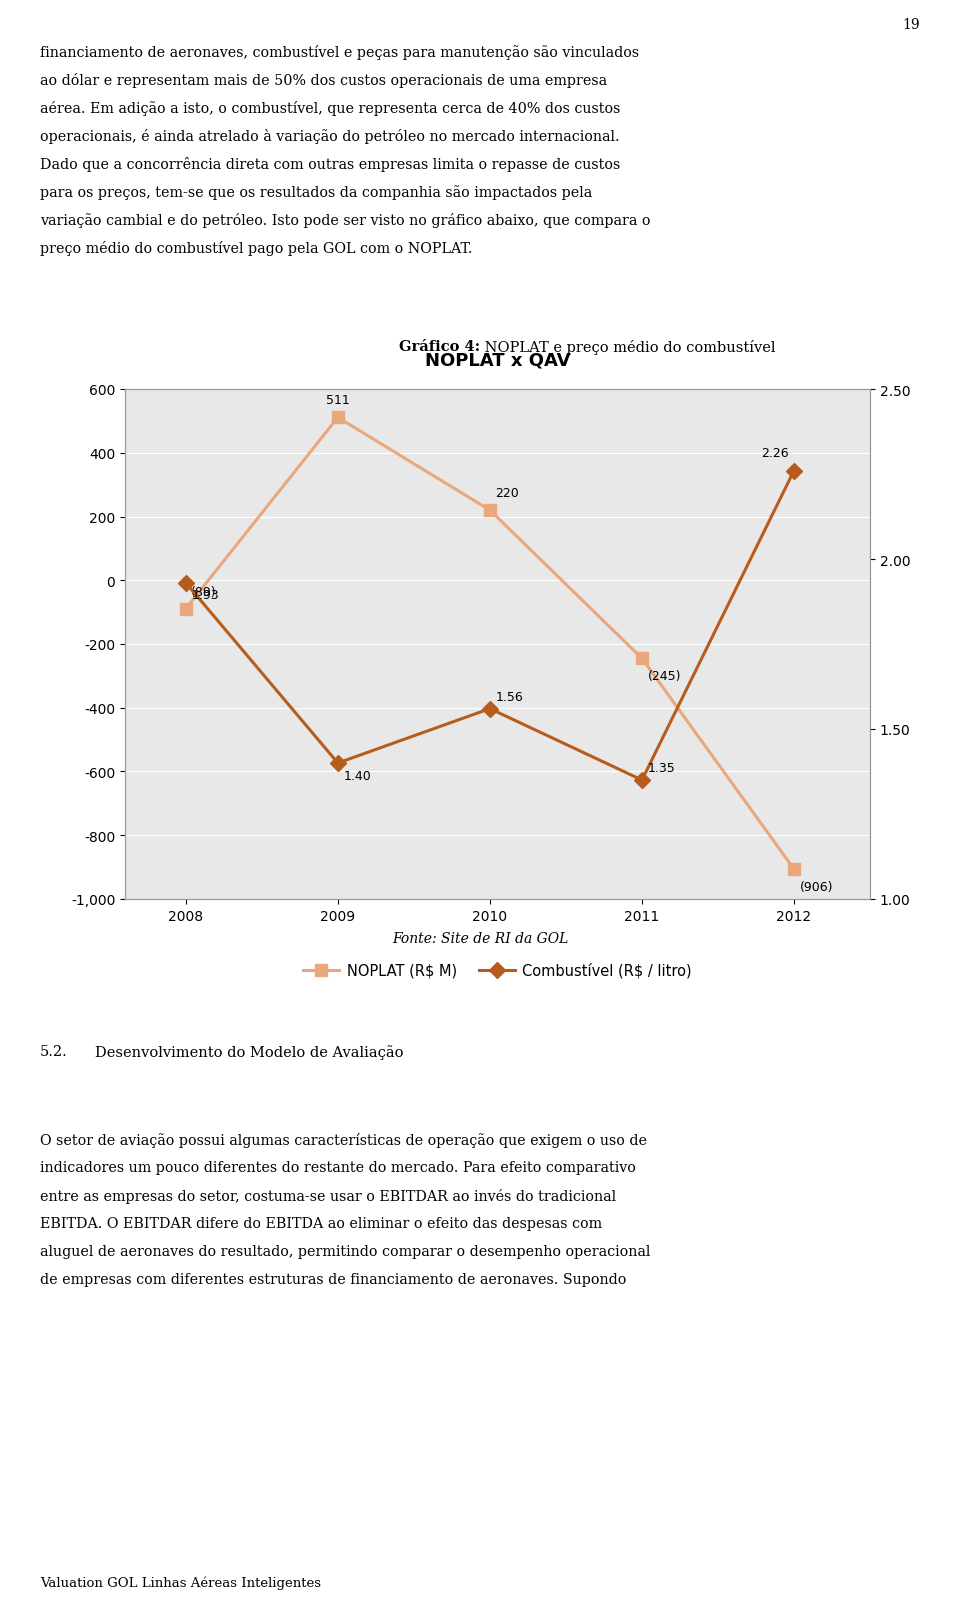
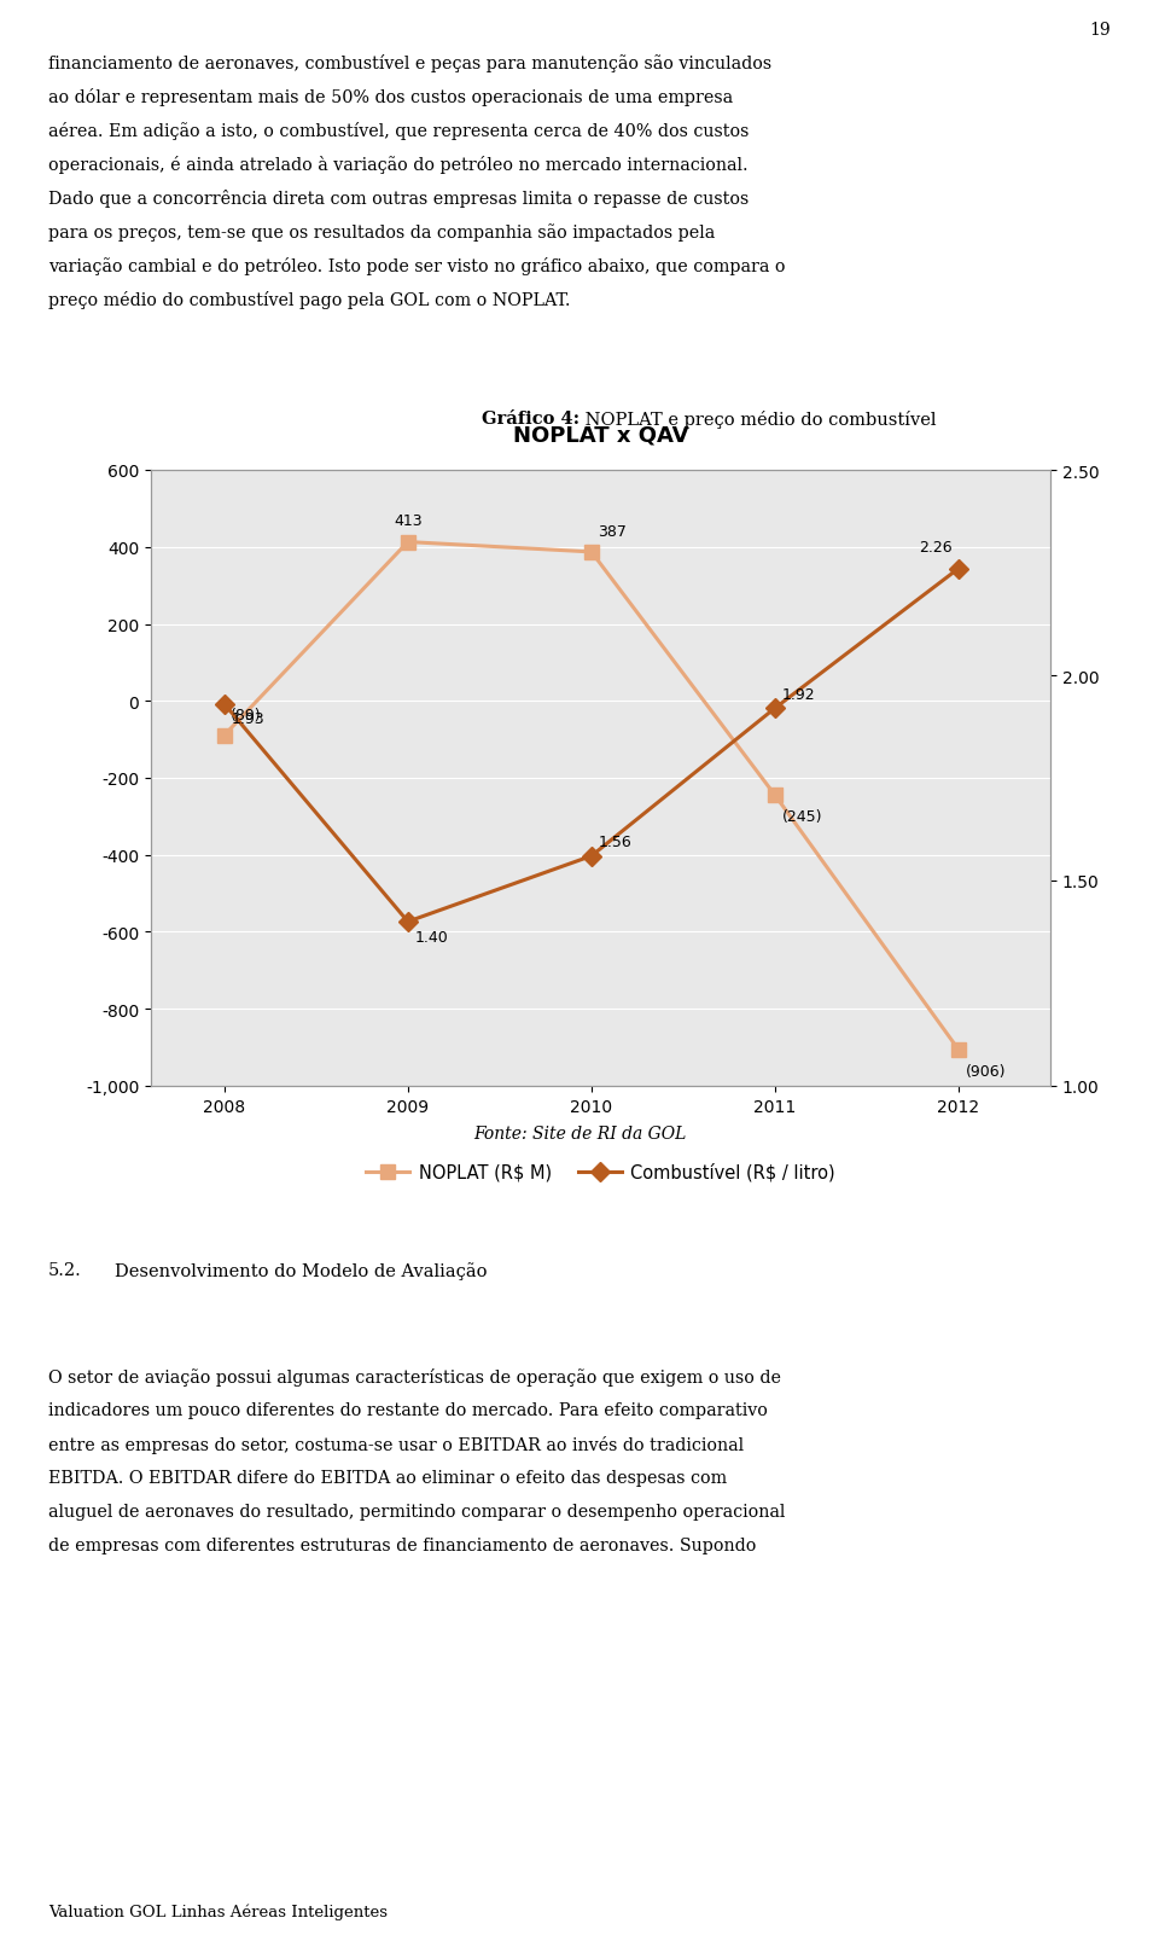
NOPLAT (R$ M)/2009: 511 -> 413
NOPLAT (R$ M)/2010: 220 -> 387
Combustível (R$ / litro)/2011: 1.35 -> 1.92
